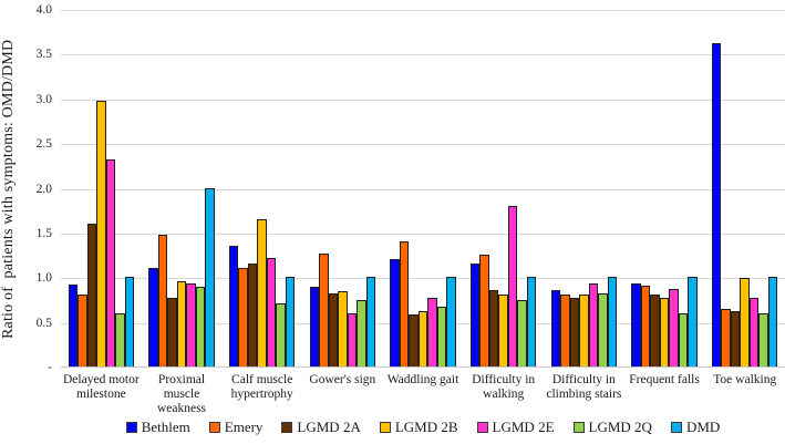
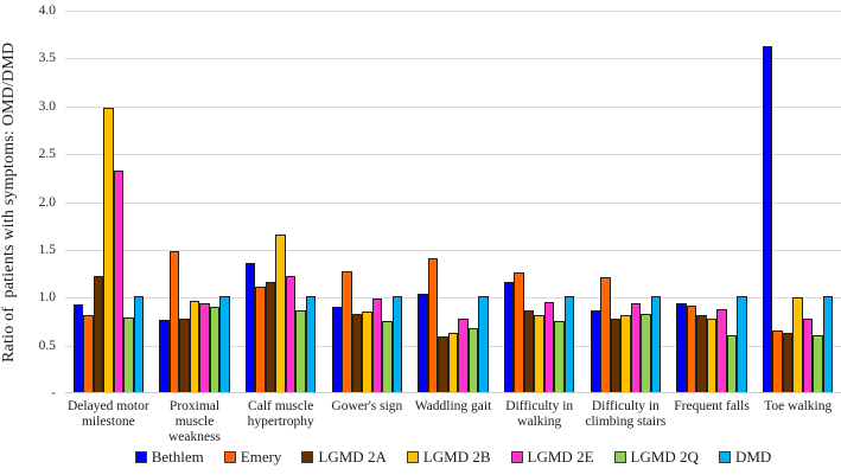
LGMD 2A/Delayed motor milestone: 1.6 -> 1.2
LGMD 2Q/Delayed motor milestone: 0.6 -> 0.8
Bethlem/Proximal muscle weakness: 1.1 -> 0.8
DMD/Proximal muscle weakness: 2 -> 1
LGMD 2Q/Calf muscle hypertrophy: 0.7 -> 0.9
LGMD 2E/Gower's sign: 0.6 -> 1.0
Bethlem/Waddling gait: 1.2 -> 1.0
LGMD 2E/Difficulty in walking: 1.8 -> 0.9
Emery/Difficulty in climbing stairs: 0.8 -> 1.2
